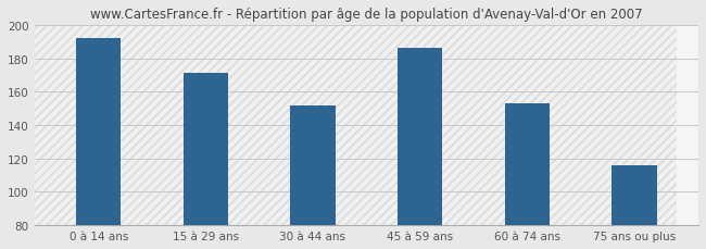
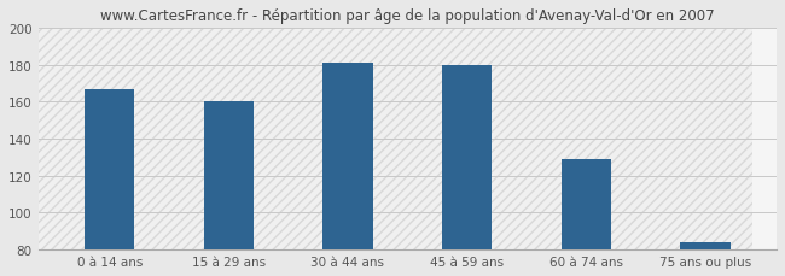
0 à 14 ans: 192 -> 167
15 à 29 ans: 171 -> 160
30 à 44 ans: 152 -> 181
45 à 59 ans: 186 -> 180
60 à 74 ans: 153 -> 129
75 ans ou plus: 116 -> 84
